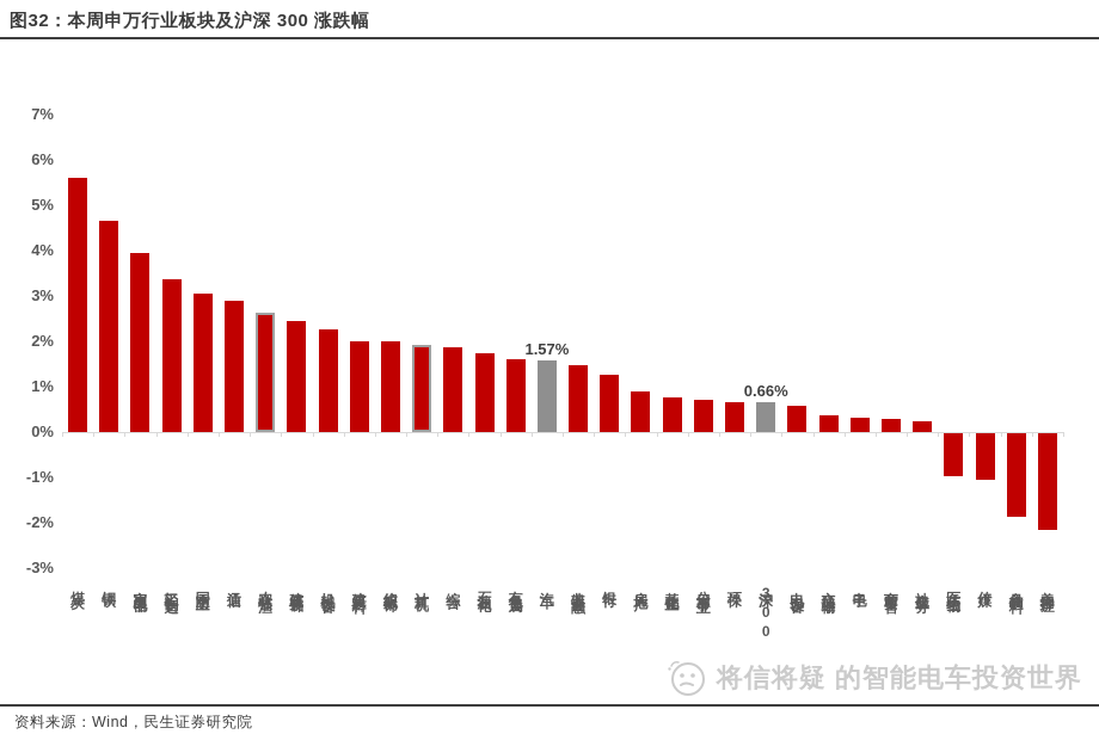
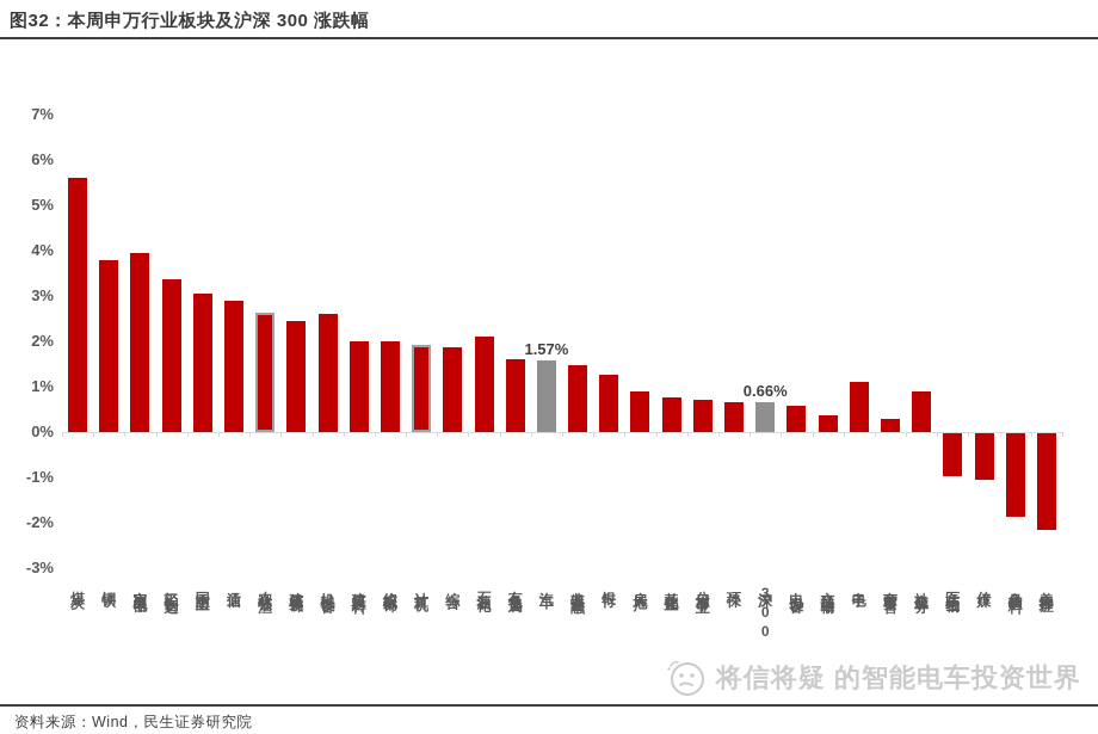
钢铁: 4.7% -> 3.8%
机械设备: 2.3% -> 2.6%
石油石化: 1.7% -> 2.1%
电子: 0.3% -> 1.1%
社会服务: 0.2% -> 0.9%
